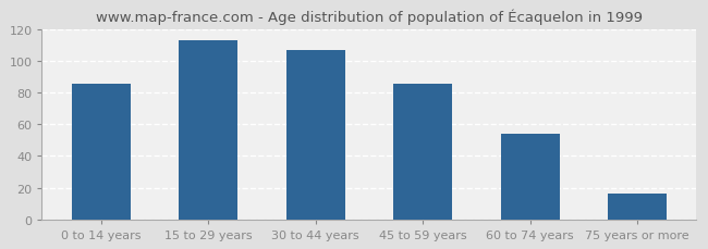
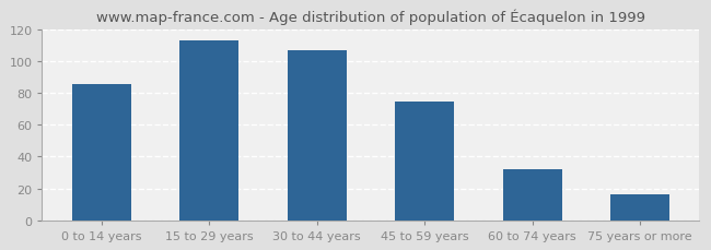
45 to 59 years: 86 -> 75
60 to 74 years: 54 -> 32
